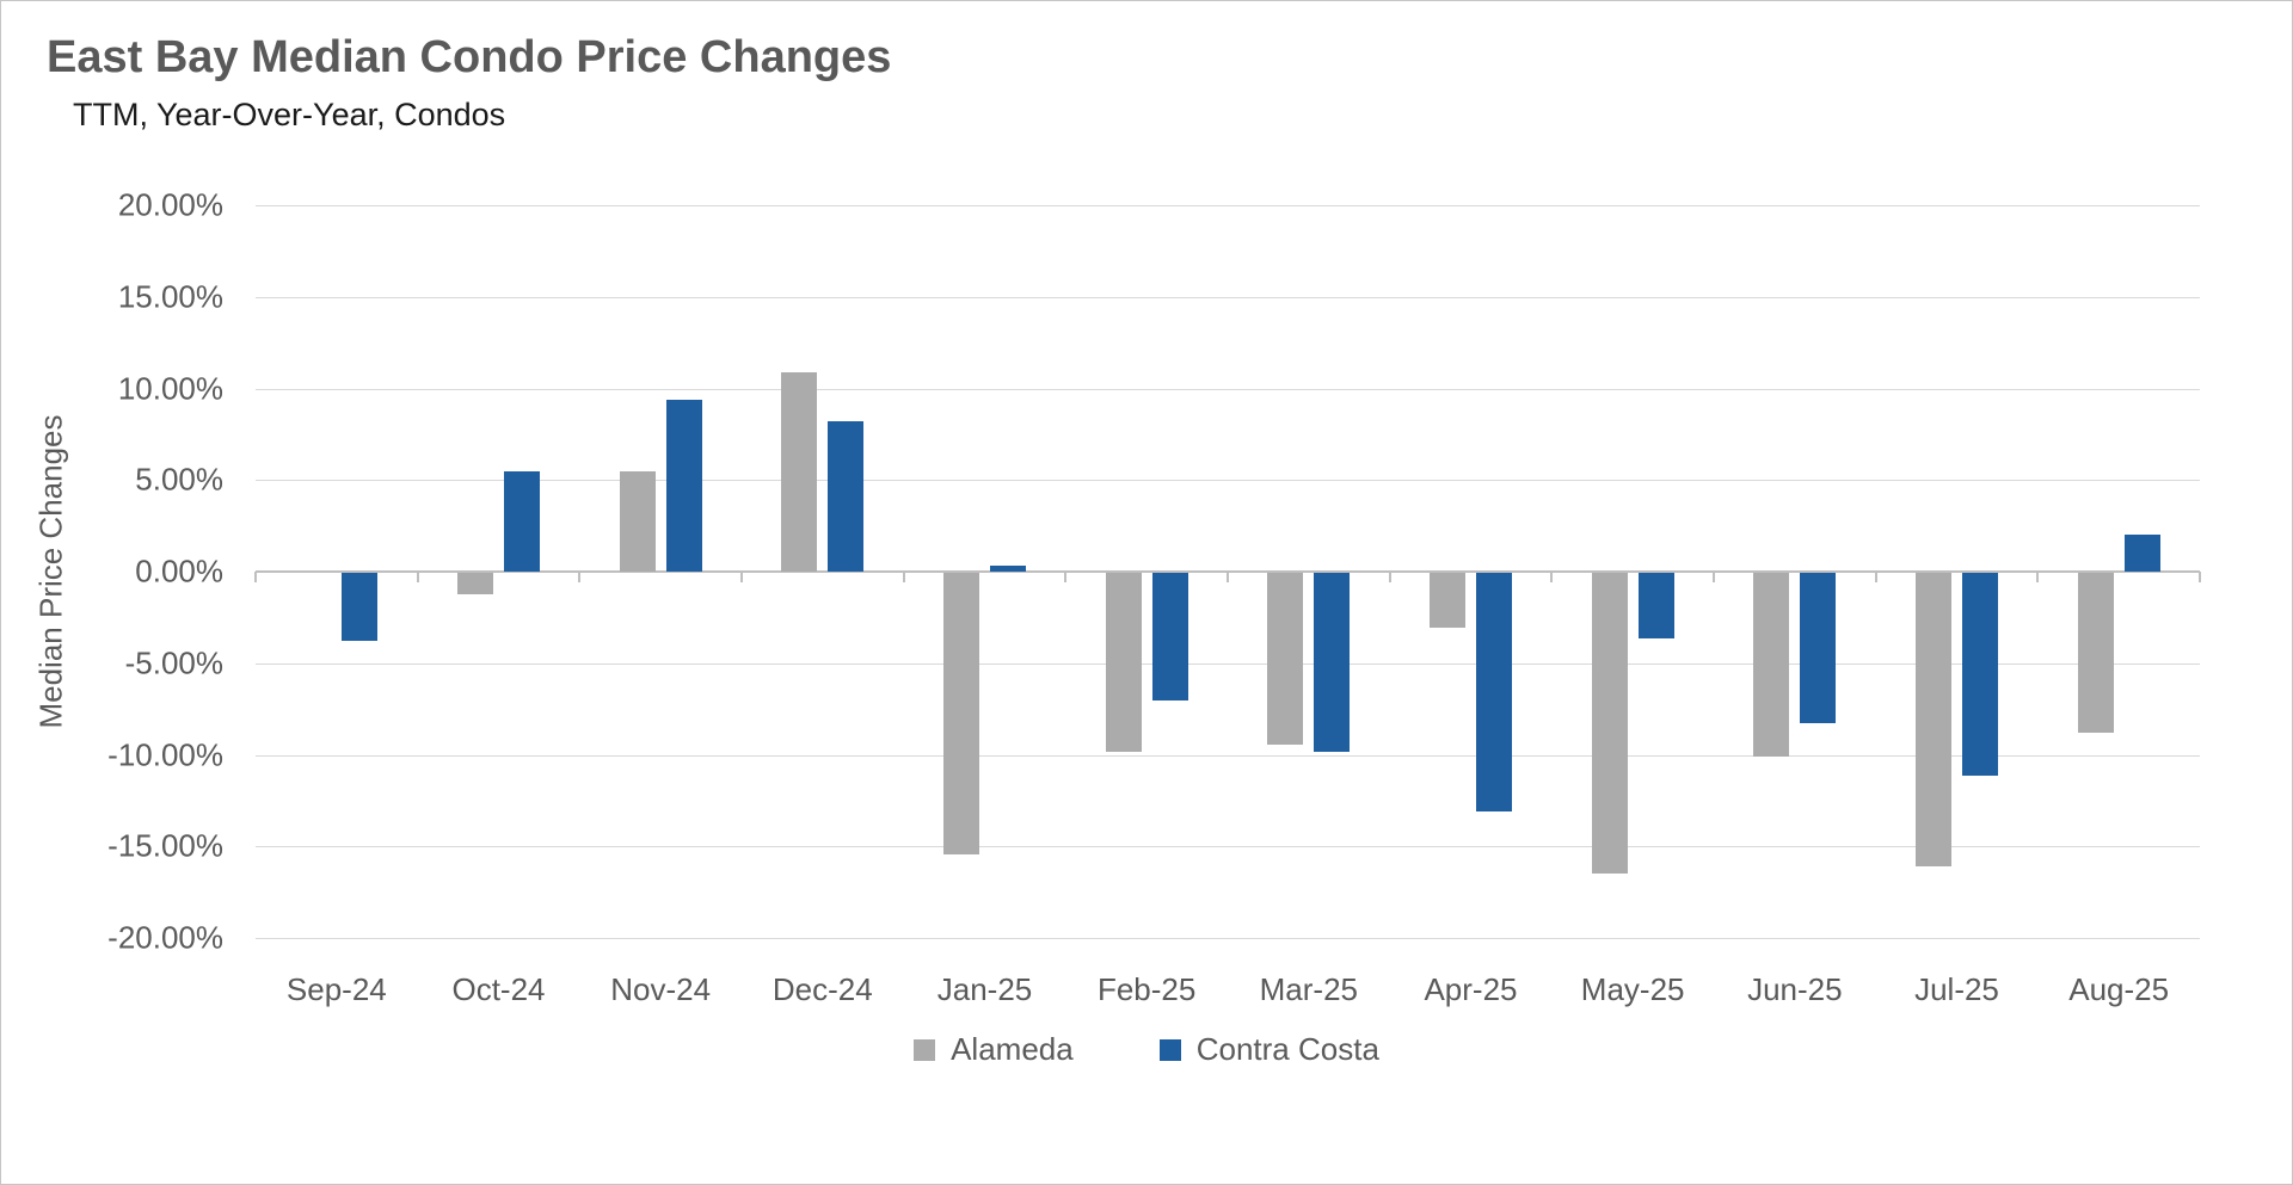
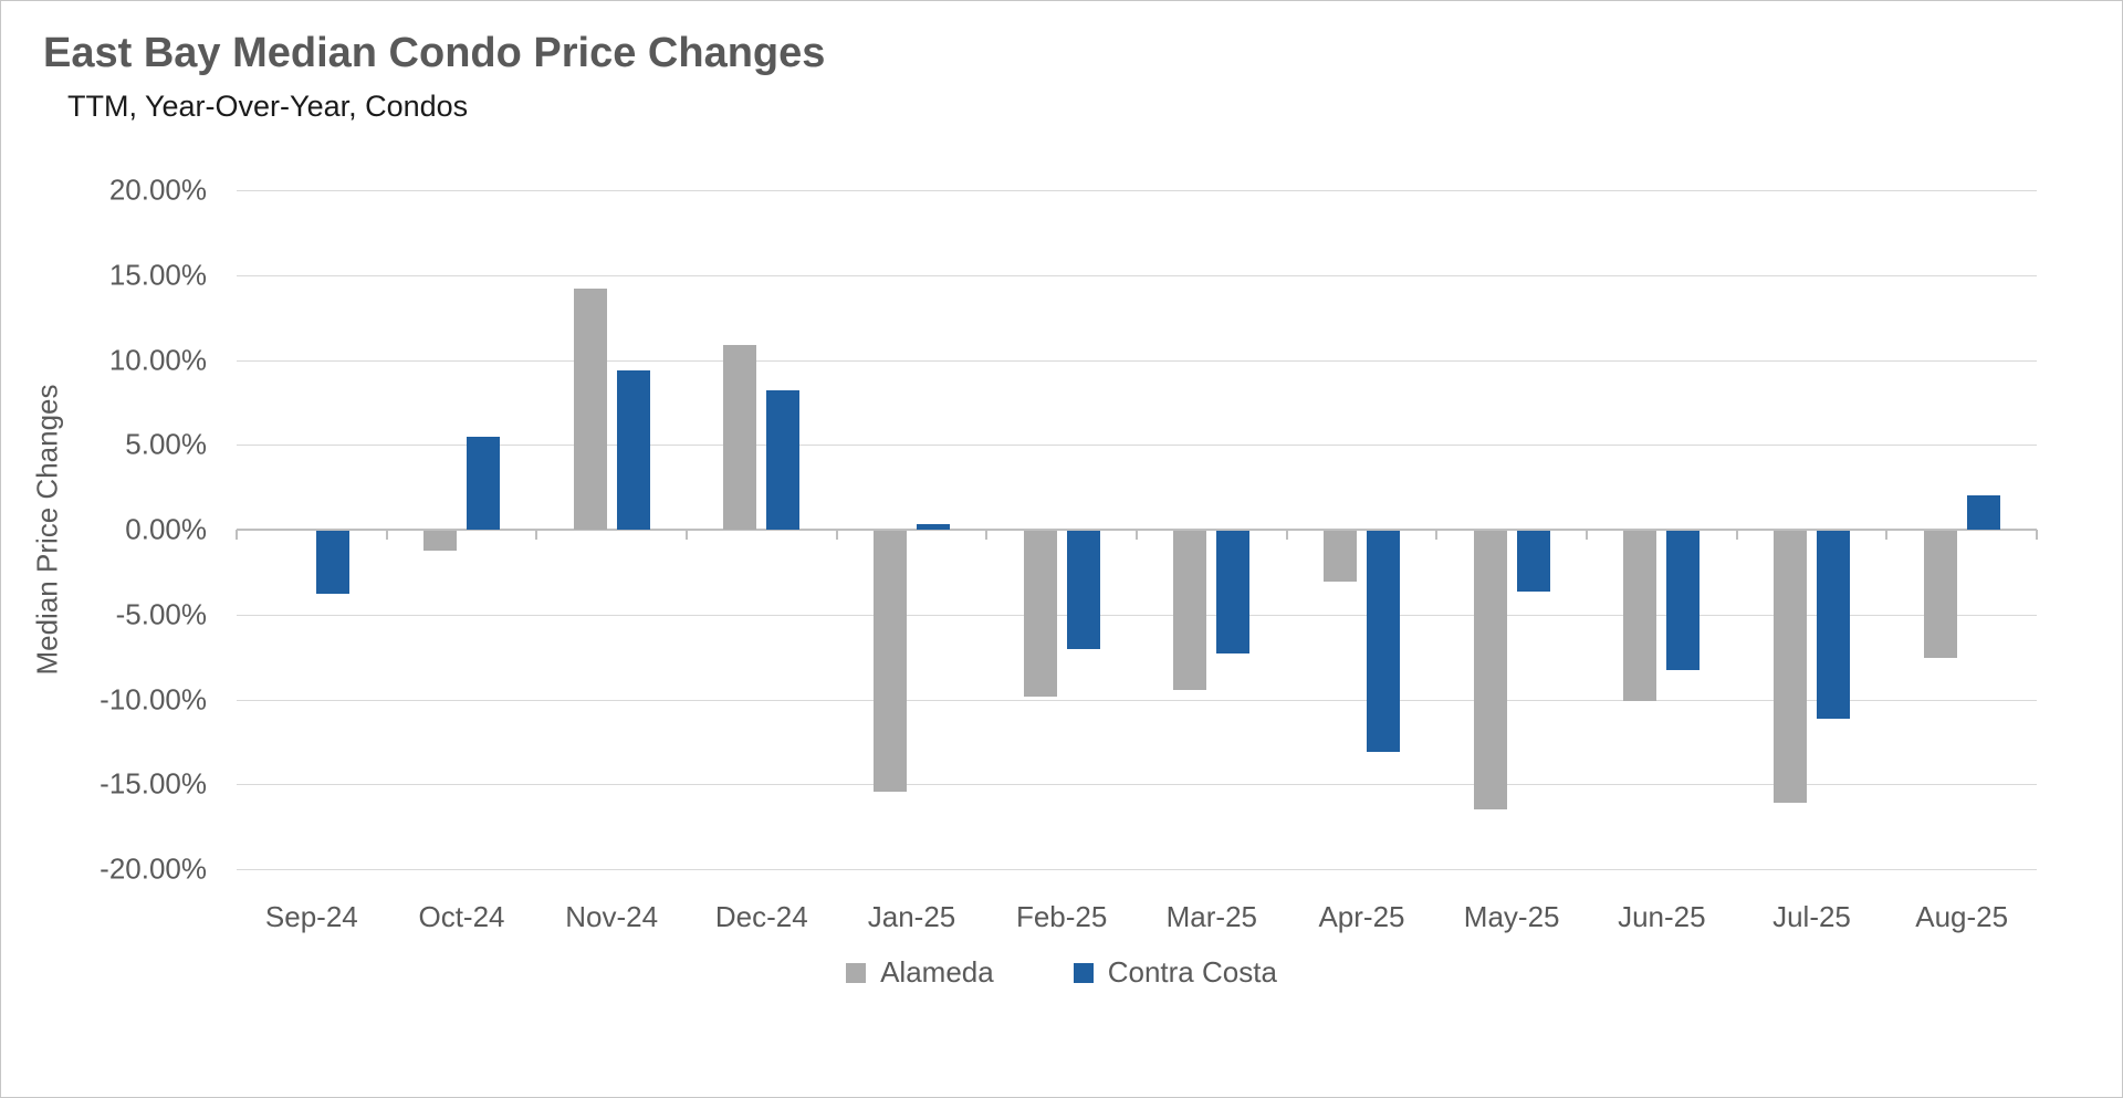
Alameda/Nov-24: 5.5% -> 14.2%
Contra Costa/Mar-25: -9.8% -> -7.2%
Alameda/Aug-25: -8.7% -> -7.5%
